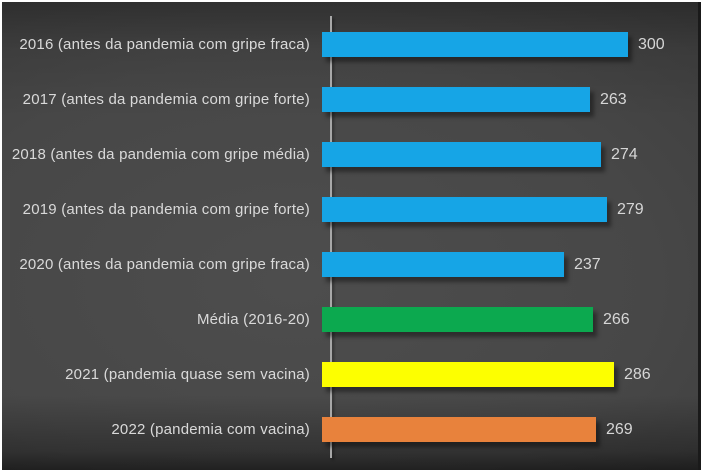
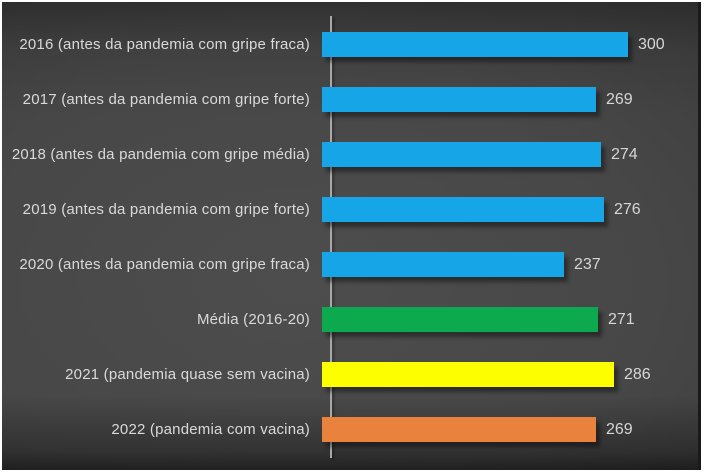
2017 (antes da pandemia com gripe forte): 263 -> 269
2019 (antes da pandemia com gripe forte): 279 -> 276
Média (2016-20): 266 -> 271
